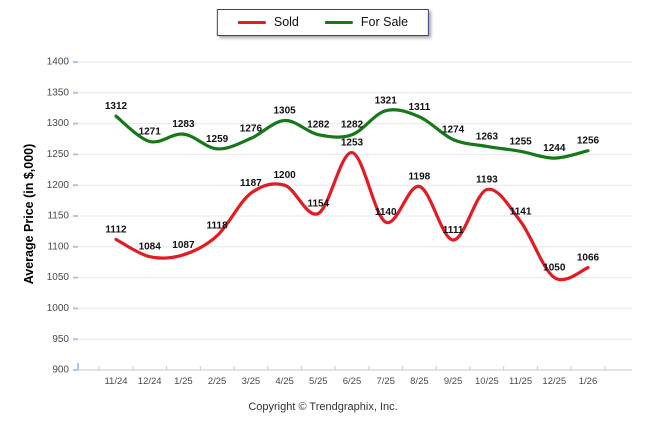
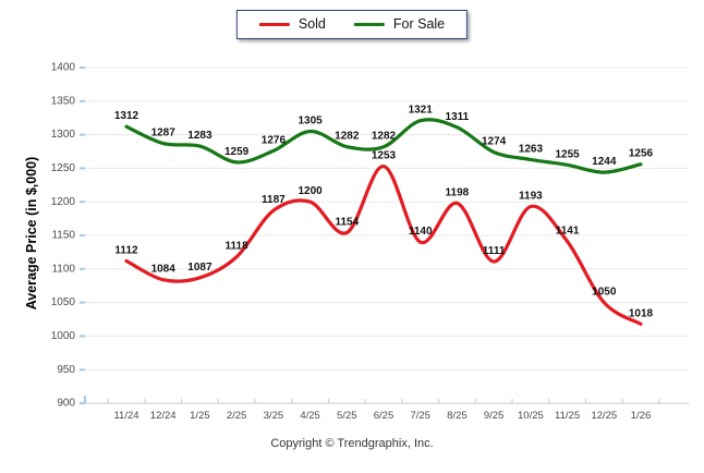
For Sale/12/24: 1271 -> 1287
Sold/1/26: 1066 -> 1018
